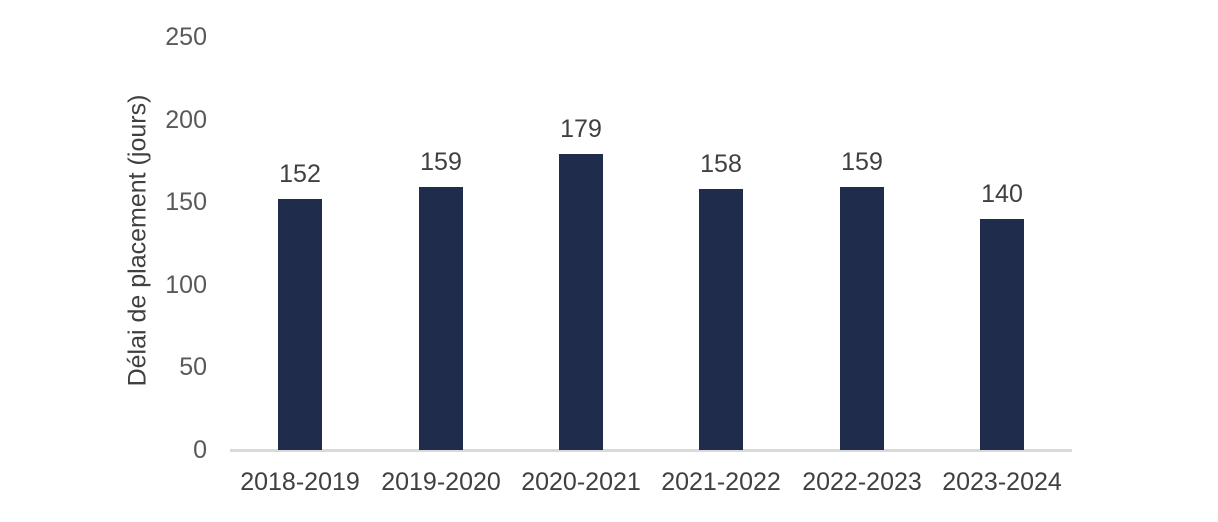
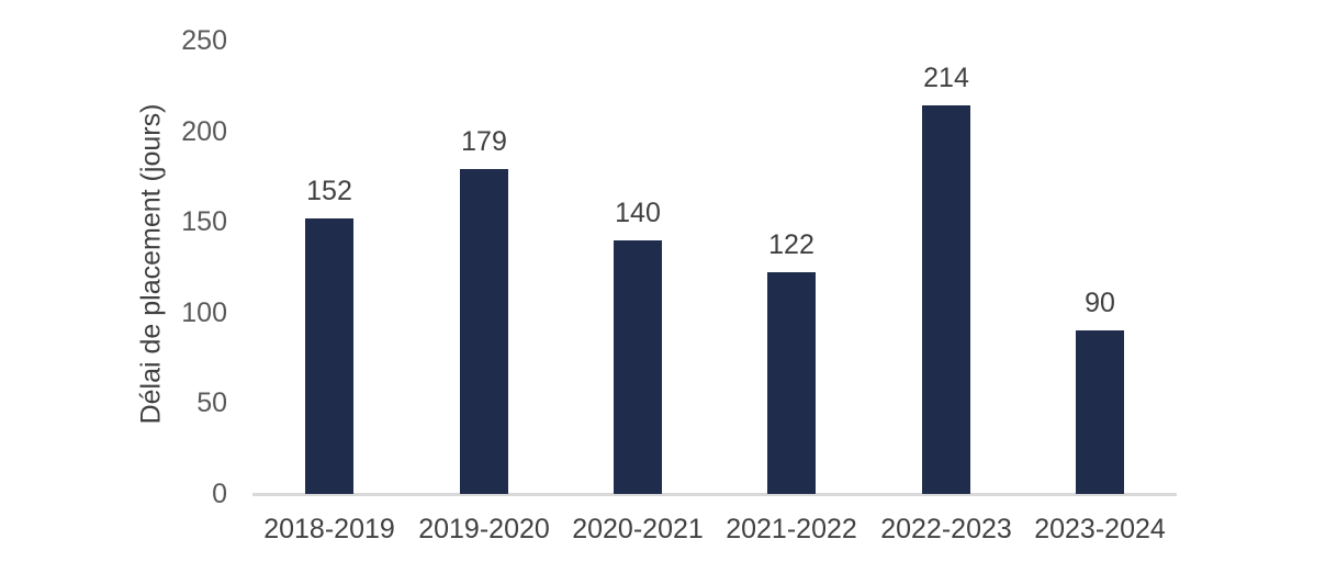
2019-2020: 159 -> 179
2020-2021: 179 -> 140
2021-2022: 158 -> 122
2022-2023: 159 -> 214
2023-2024: 140 -> 90
